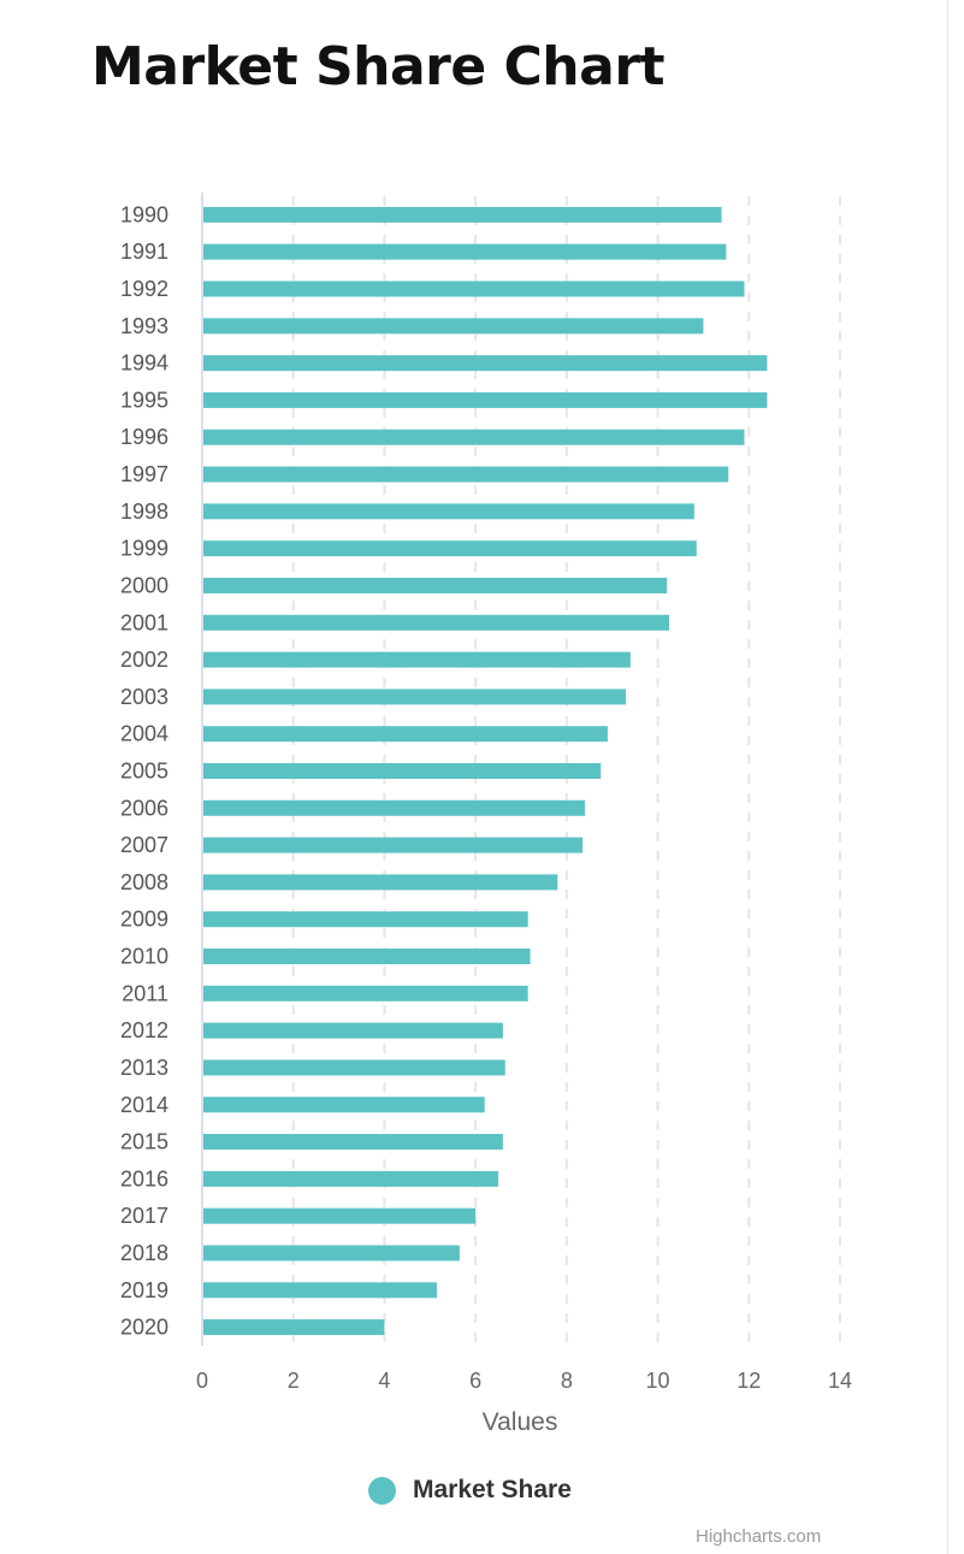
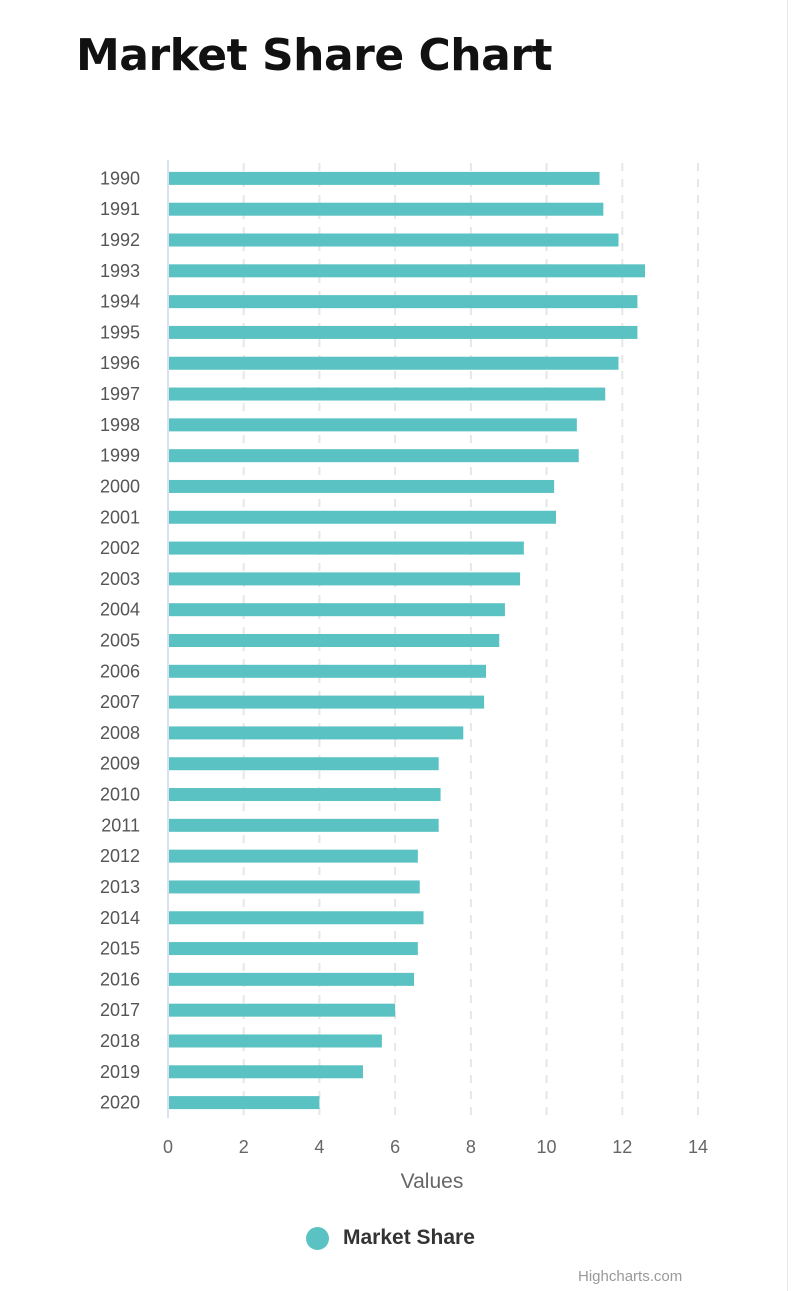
1993: 11.0 -> 12.6
2014: 6.2 -> 6.8
